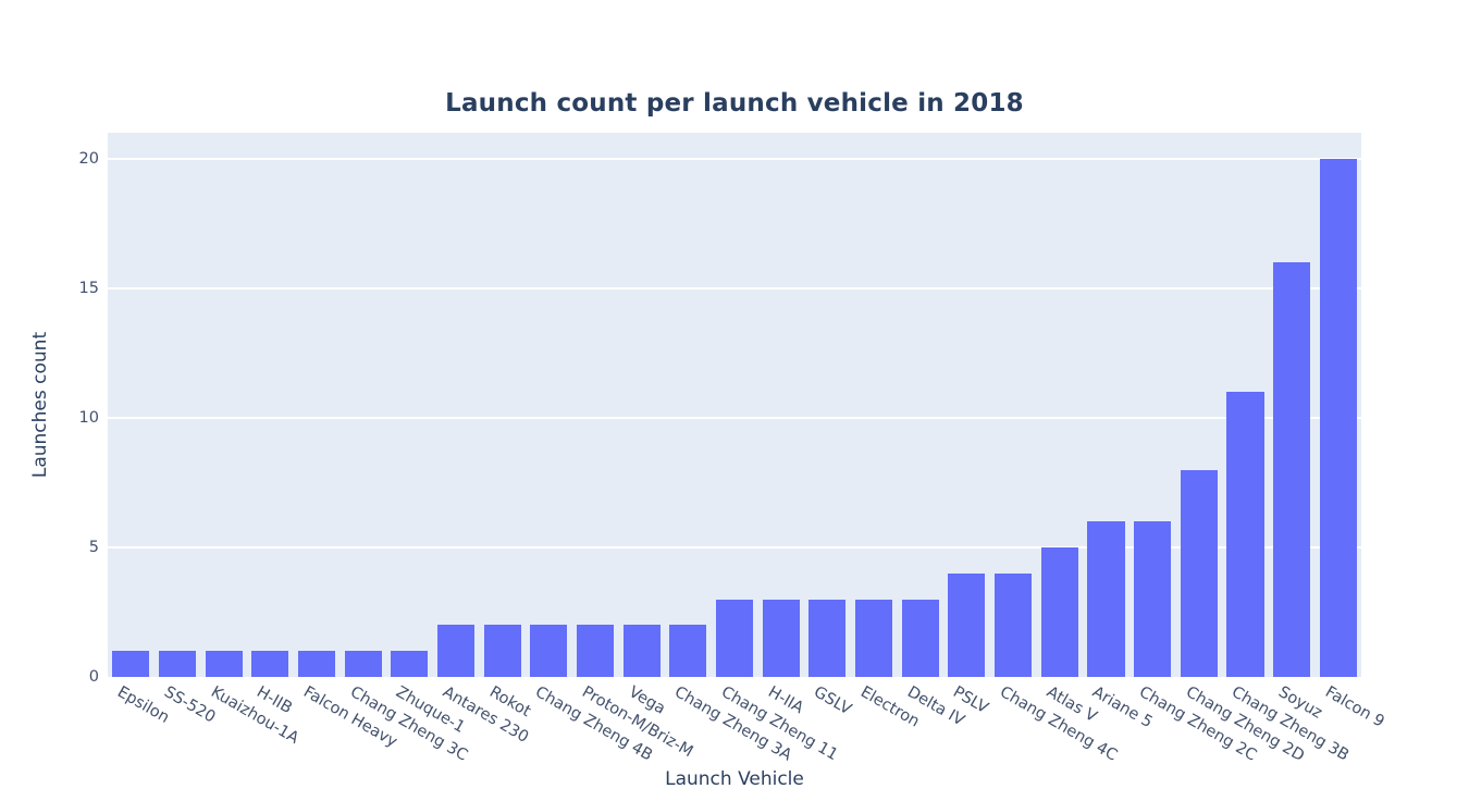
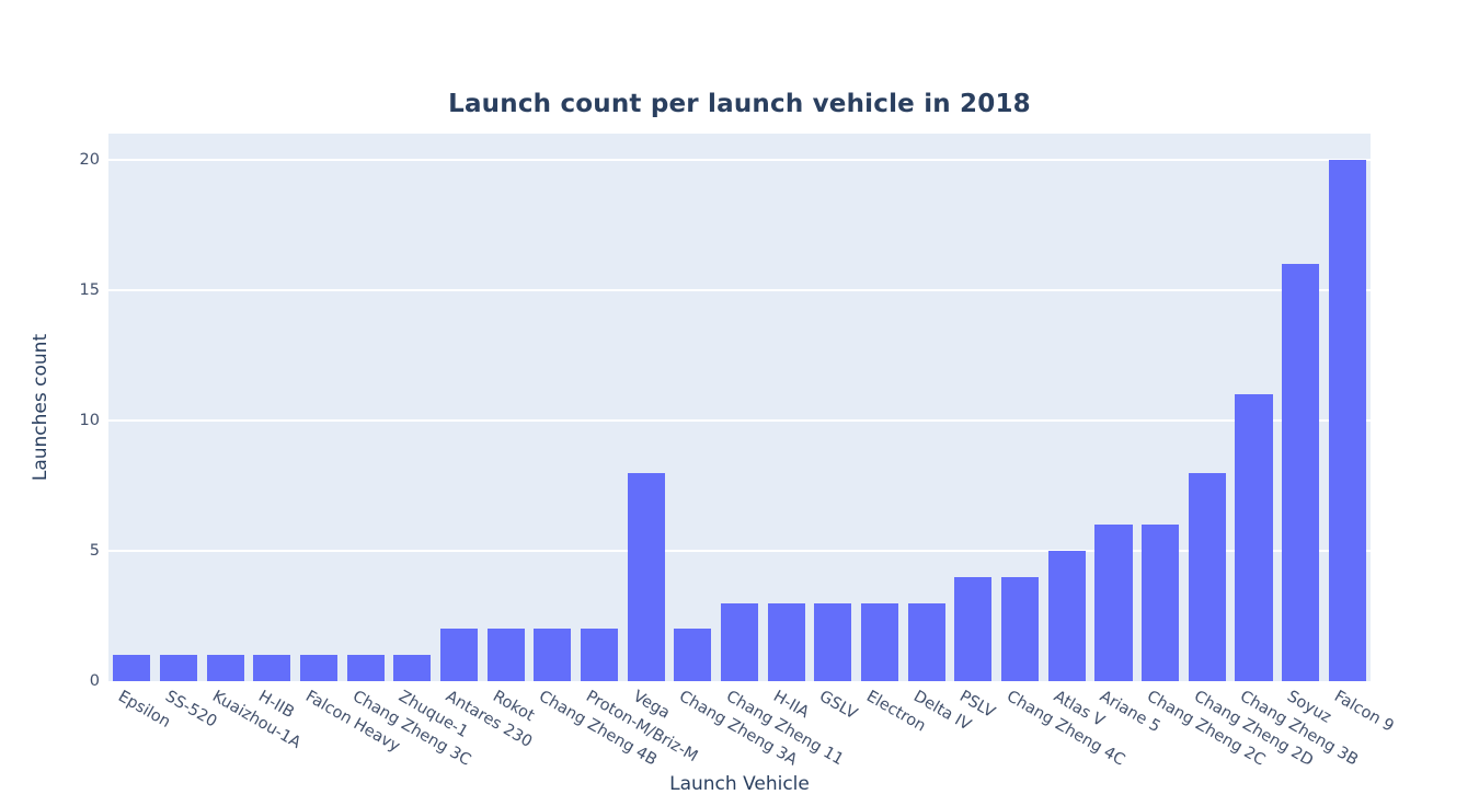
Vega: 2 -> 8
